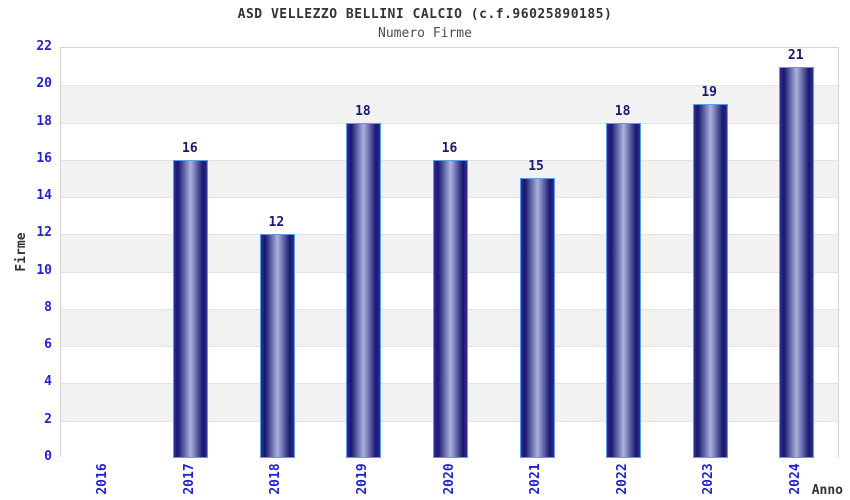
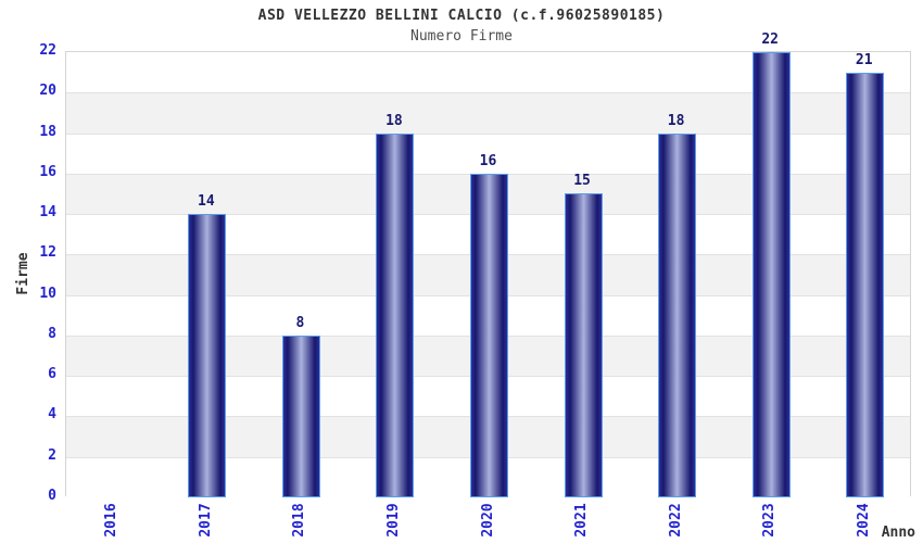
2017: 16 -> 14
2018: 12 -> 8
2023: 19 -> 22
